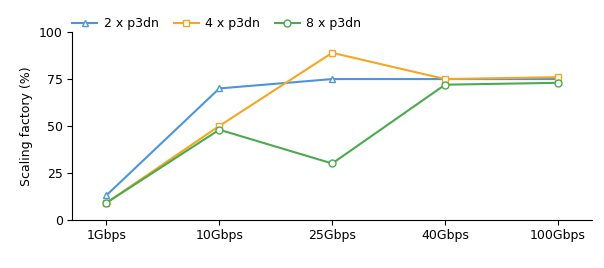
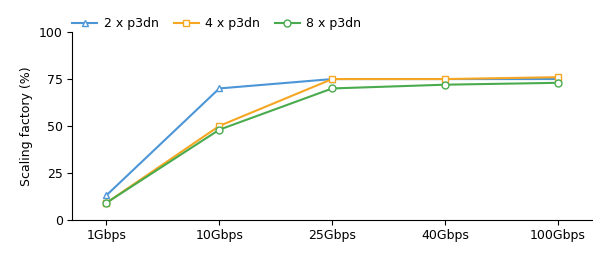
4 x p3dn/25Gbps: 89 -> 75
8 x p3dn/25Gbps: 30 -> 70
